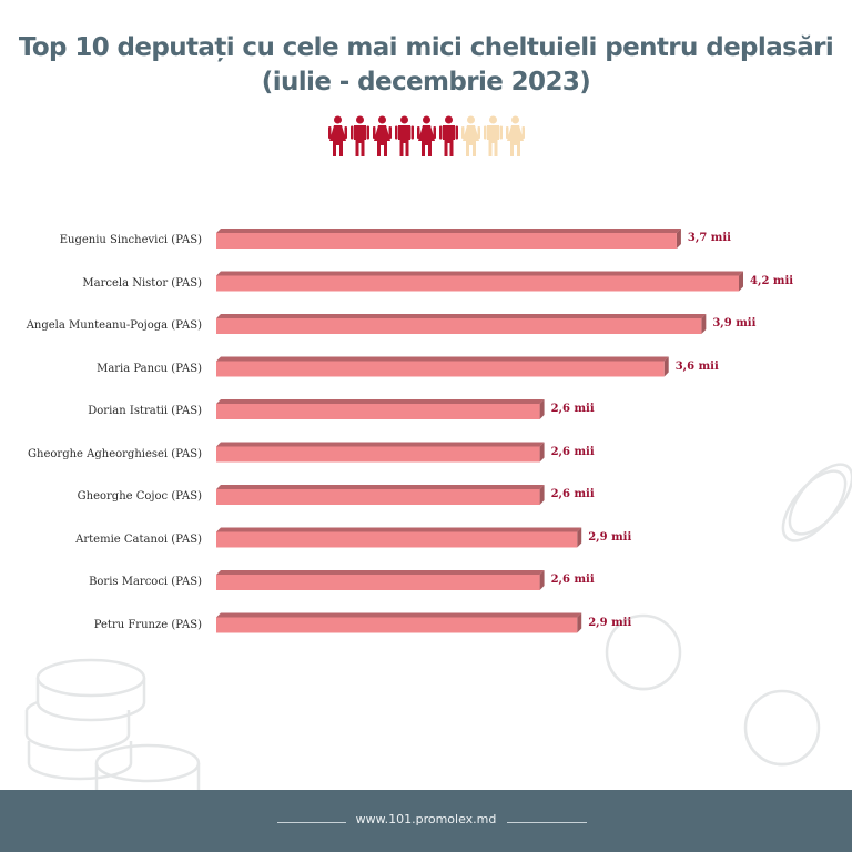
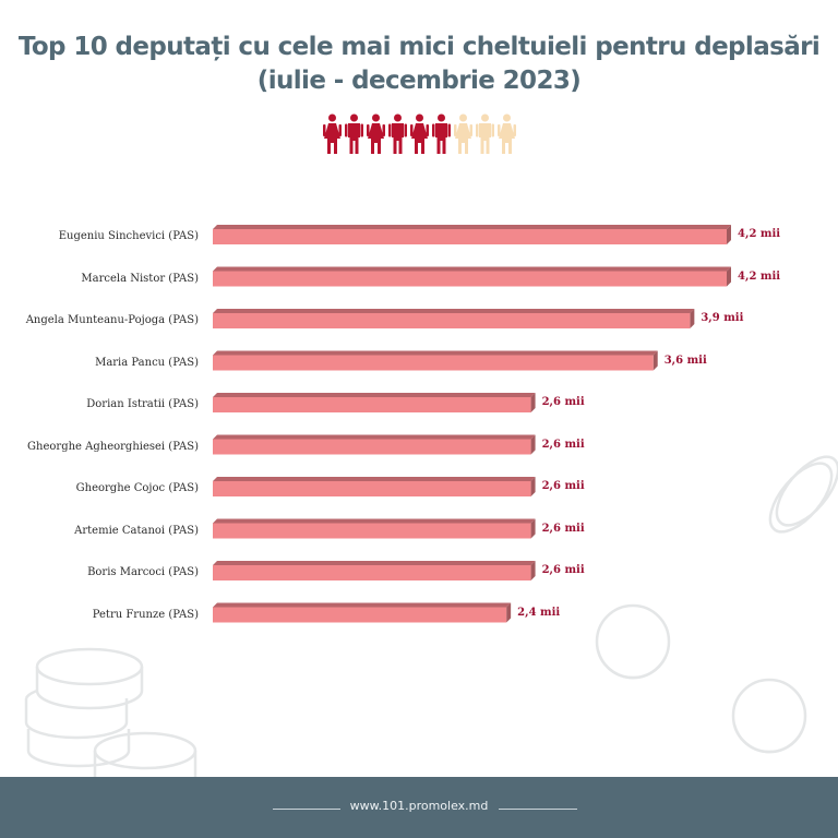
Eugeniu Sinchevici (PAS): 3,7 -> 4,2
Artemie Catanoi (PAS): 2,9 -> 2,6
Petru Frunze (PAS): 2,9 -> 2,4
